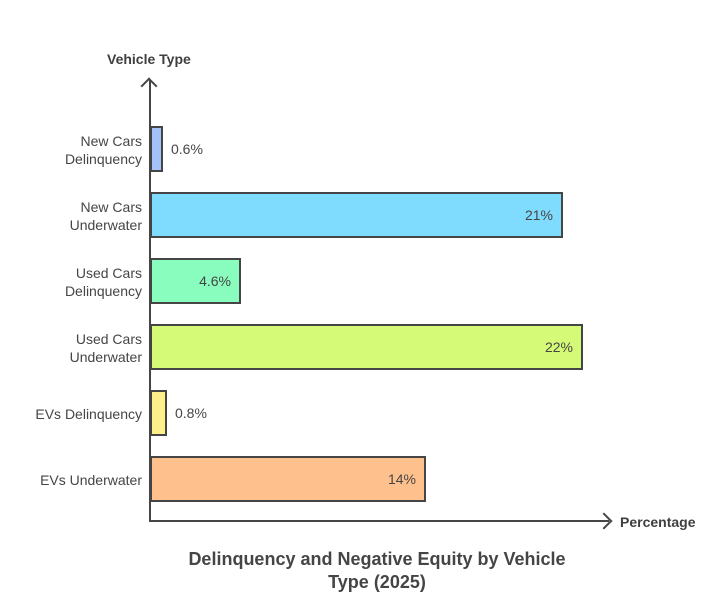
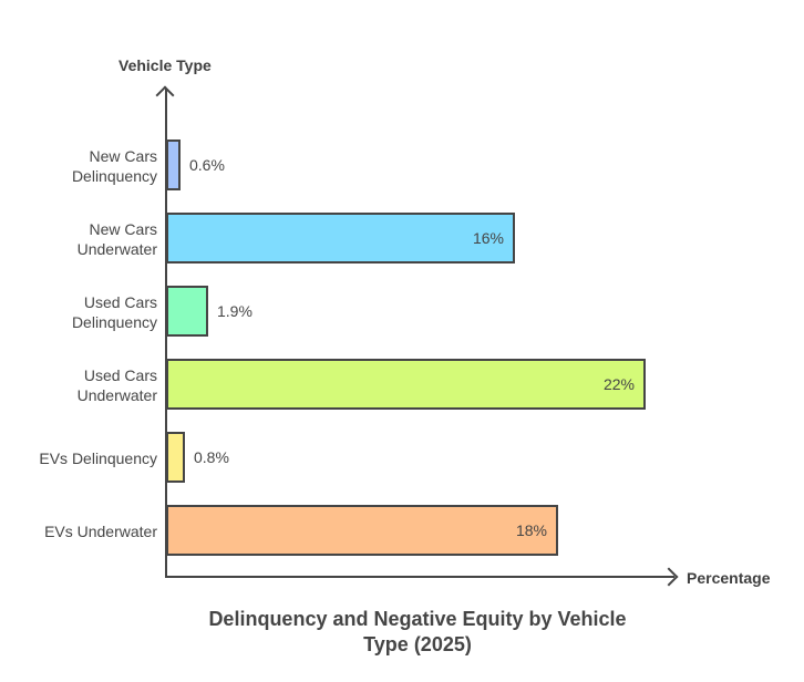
New Cars Underwater: 21% -> 16%
Used Cars Delinquency: 4.6% -> 1.9%
EVs Underwater: 14% -> 18%
